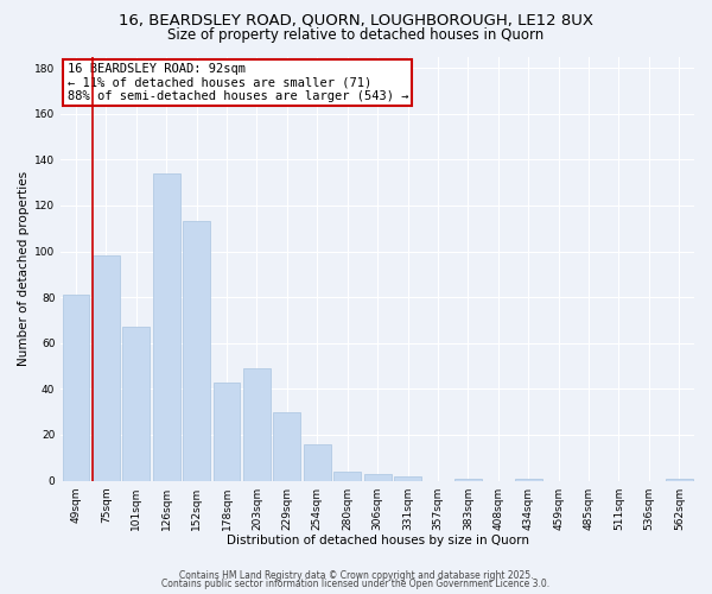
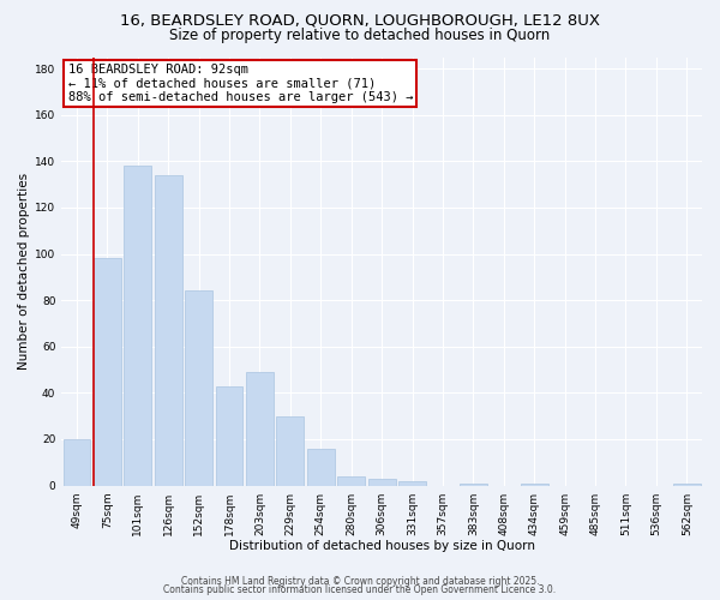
49sqm: 81 -> 20
101sqm: 67 -> 138
152sqm: 113 -> 84
